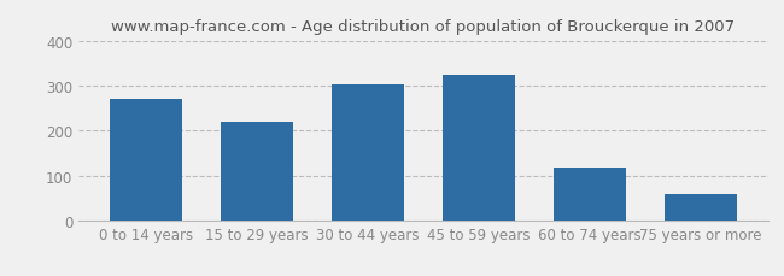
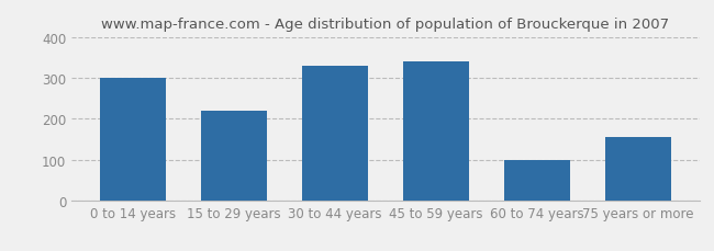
0 to 14 years: 270 -> 300
30 to 44 years: 302 -> 330
45 to 59 years: 323 -> 340
60 to 74 years: 117 -> 100
75 years or more: 58 -> 155
